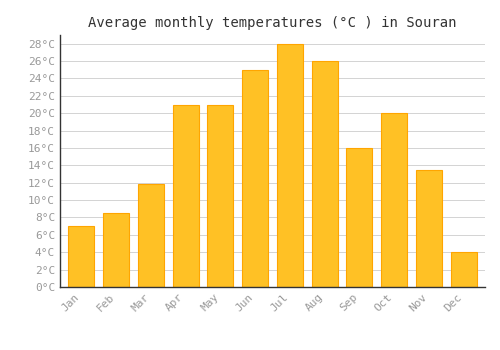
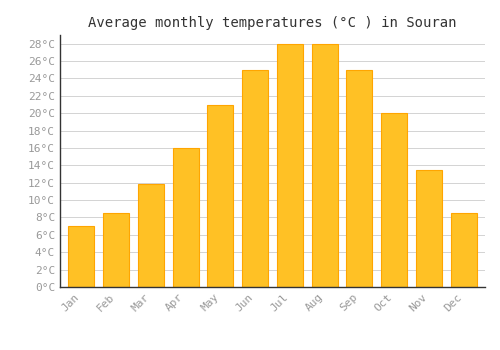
Apr: 21.0°C -> 16.0°C
Aug: 26.0°C -> 28.0°C
Sep: 16.0°C -> 25.0°C
Dec: 4.0°C -> 8.5°C
